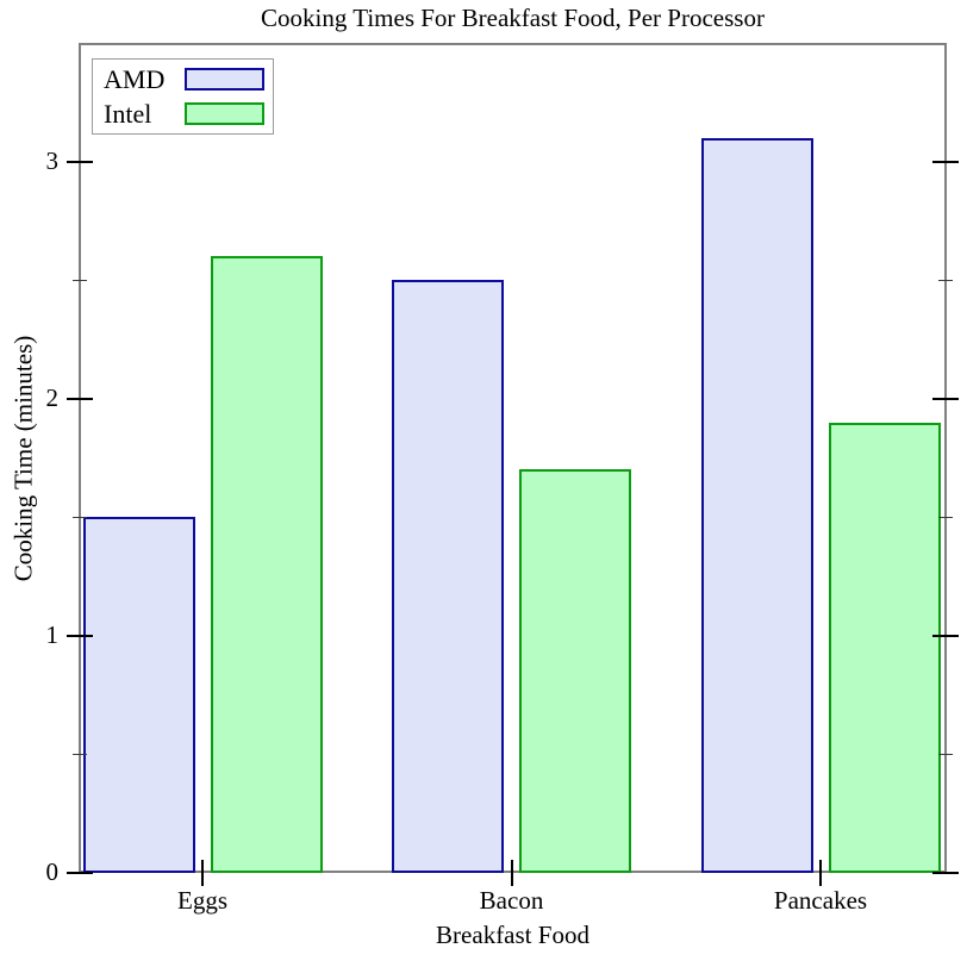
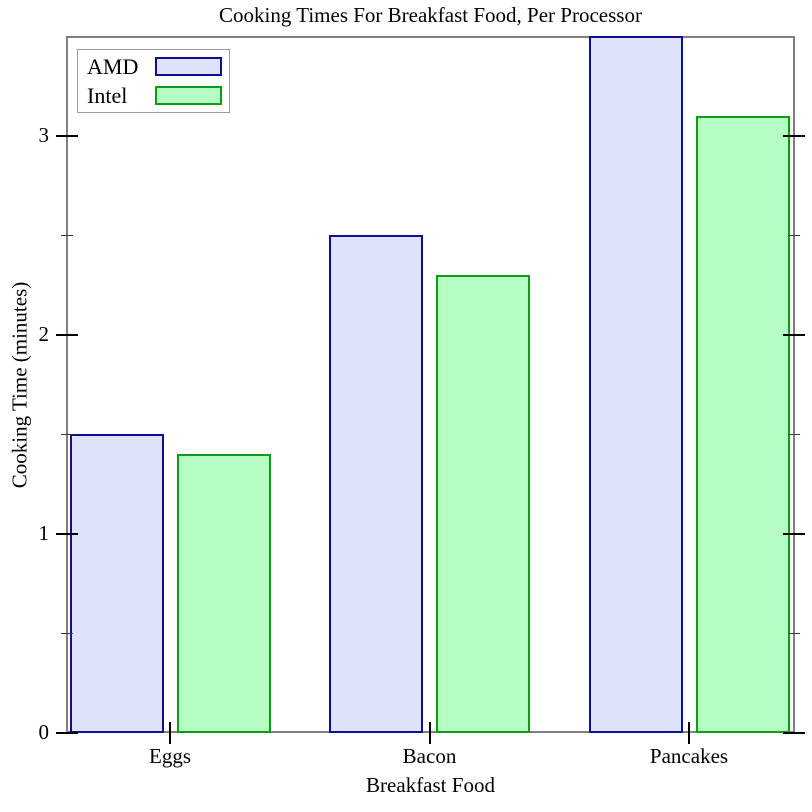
Intel/Eggs: 2.6 -> 1.4
Intel/Bacon: 1.7 -> 2.3
AMD/Pancakes: 3.1 -> 3.5
Intel/Pancakes: 1.9 -> 3.1
